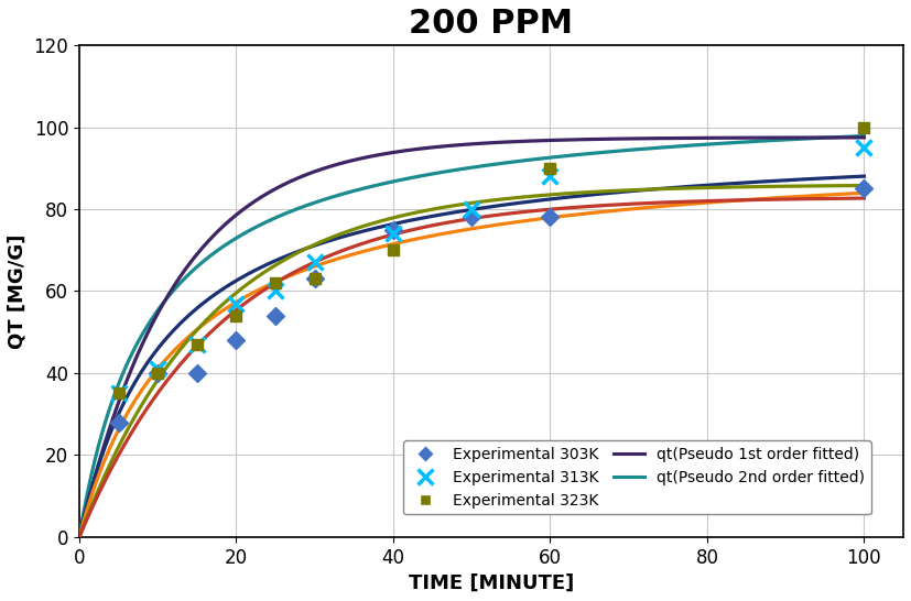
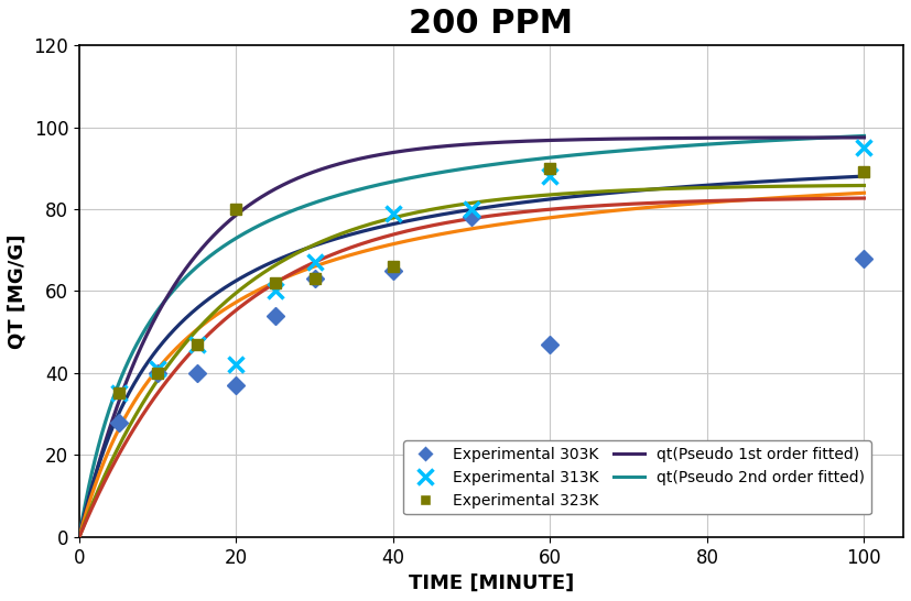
Experimental 303K/20: 48 -> 37
Experimental 313K/20: 57 -> 42
Experimental 323K/20: 54 -> 80
Experimental 303K/40: 75 -> 65
Experimental 313K/40: 74 -> 79
Experimental 323K/40: 70 -> 66
Experimental 303K/60: 78 -> 47
Experimental 303K/100: 85 -> 68
Experimental 323K/100: 100 -> 89
